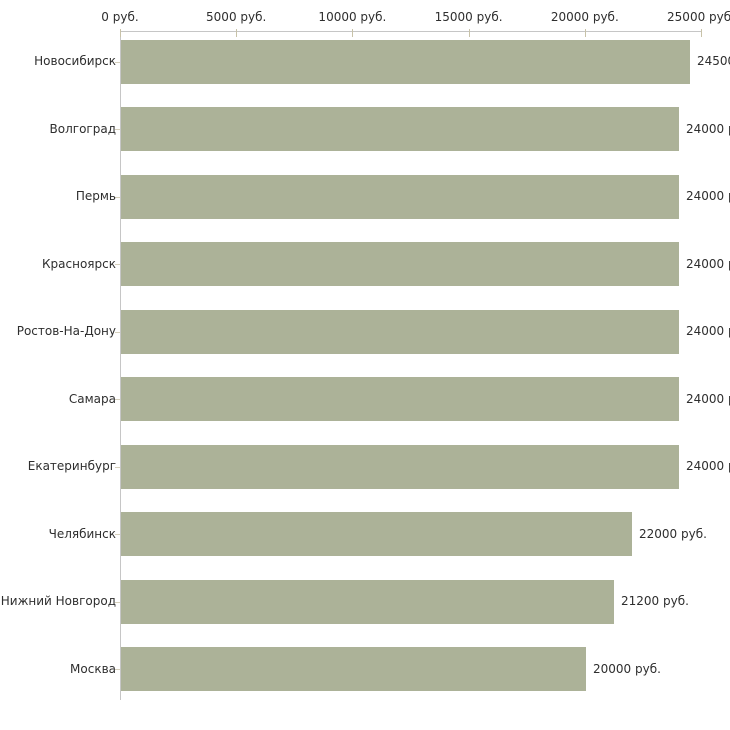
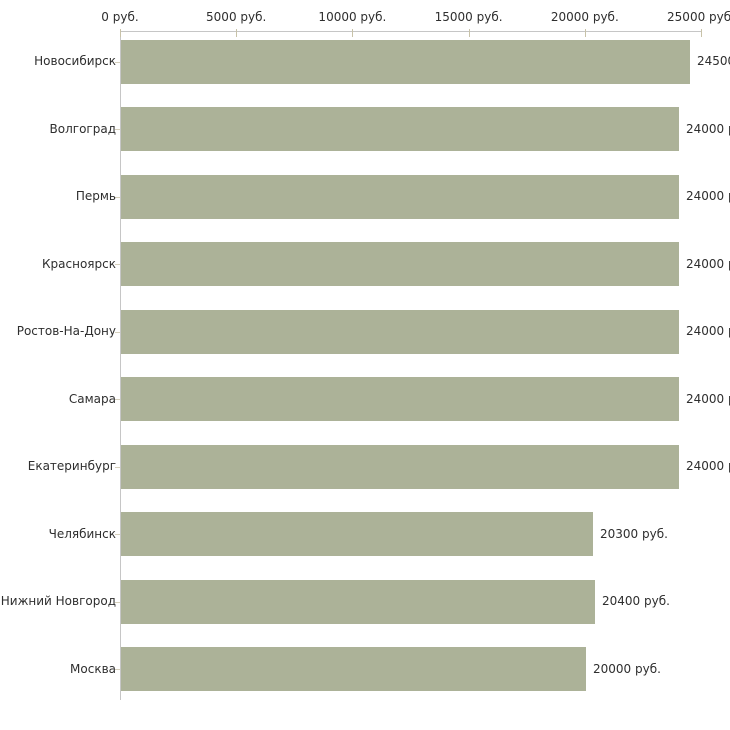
Челябинск: 22000 -> 20300
Нижний Новгород: 21200 -> 20400
